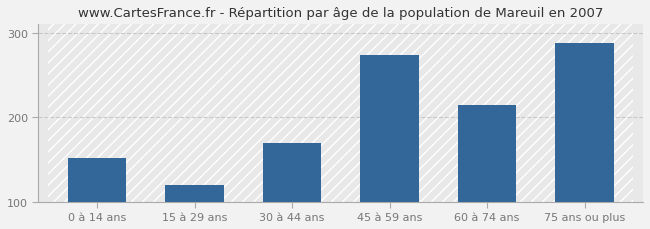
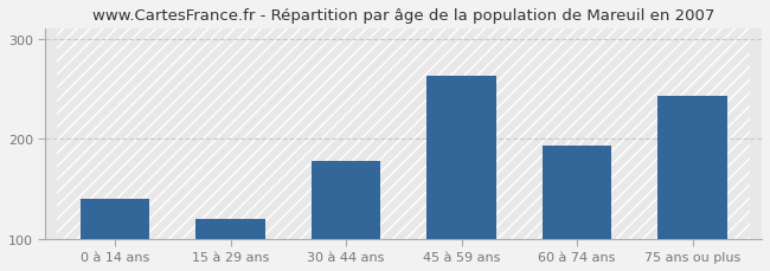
0 à 14 ans: 152 -> 140
30 à 44 ans: 170 -> 178
45 à 59 ans: 274 -> 263
60 à 74 ans: 214 -> 193
75 ans ou plus: 288 -> 243
